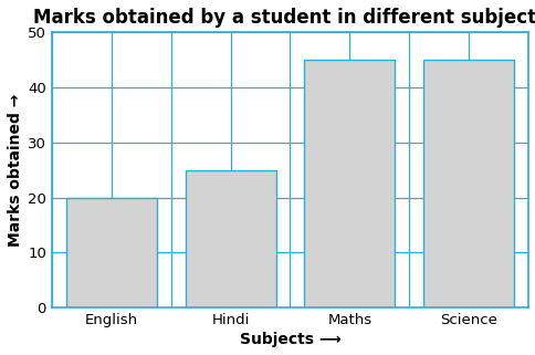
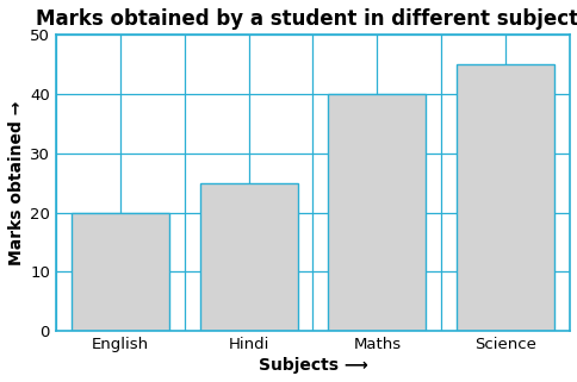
Maths: 45 -> 40
